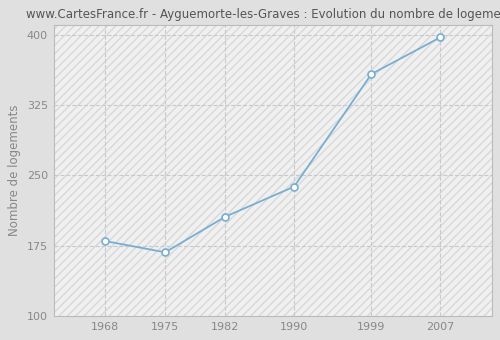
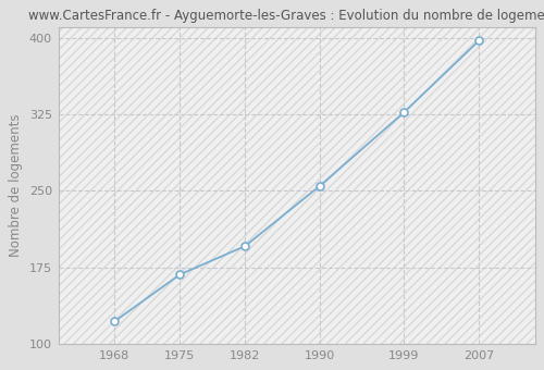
1968: 180 -> 122
1982: 206 -> 196
1990: 238 -> 255
1999: 358 -> 327
